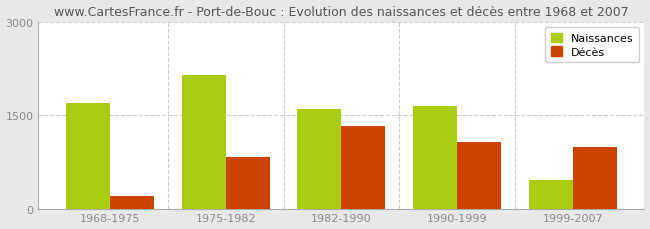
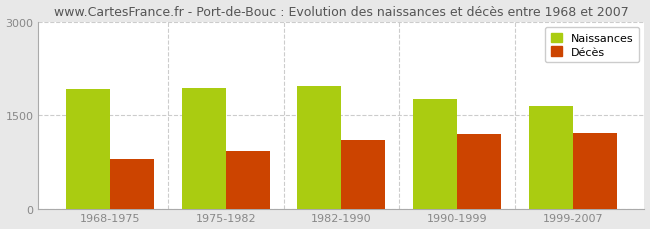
Naissances/1968-1975: 1700 -> 1920
Décès/1968-1975: 200 -> 800
Naissances/1975-1982: 2140 -> 1940
Décès/1975-1982: 820 -> 920
Naissances/1982-1990: 1600 -> 1960
Décès/1982-1990: 1320 -> 1100
Naissances/1990-1999: 1640 -> 1750
Décès/1990-1999: 1060 -> 1200
Naissances/1999-2007: 460 -> 1640
Décès/1999-2007: 980 -> 1220
